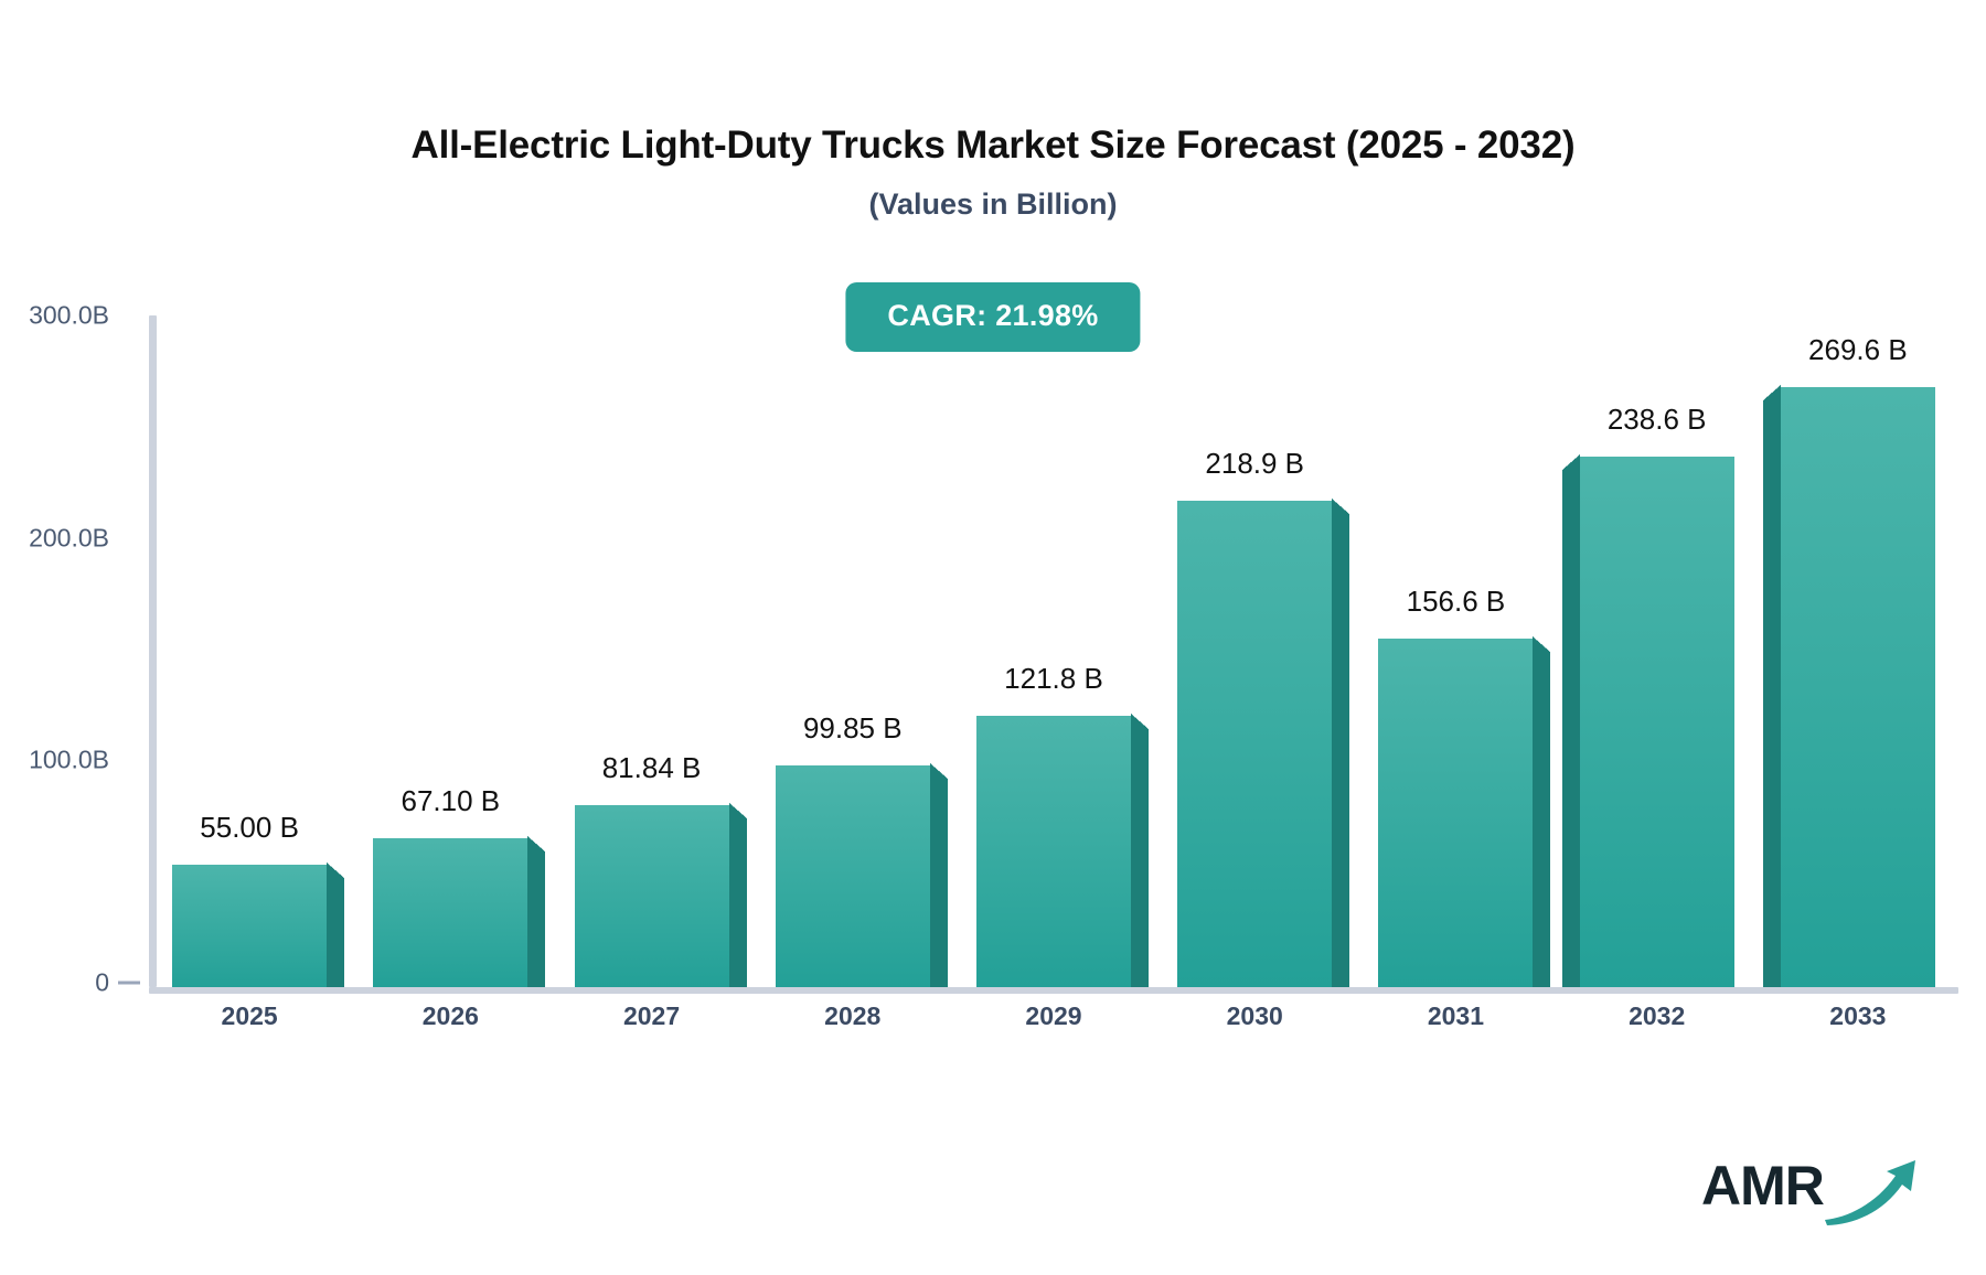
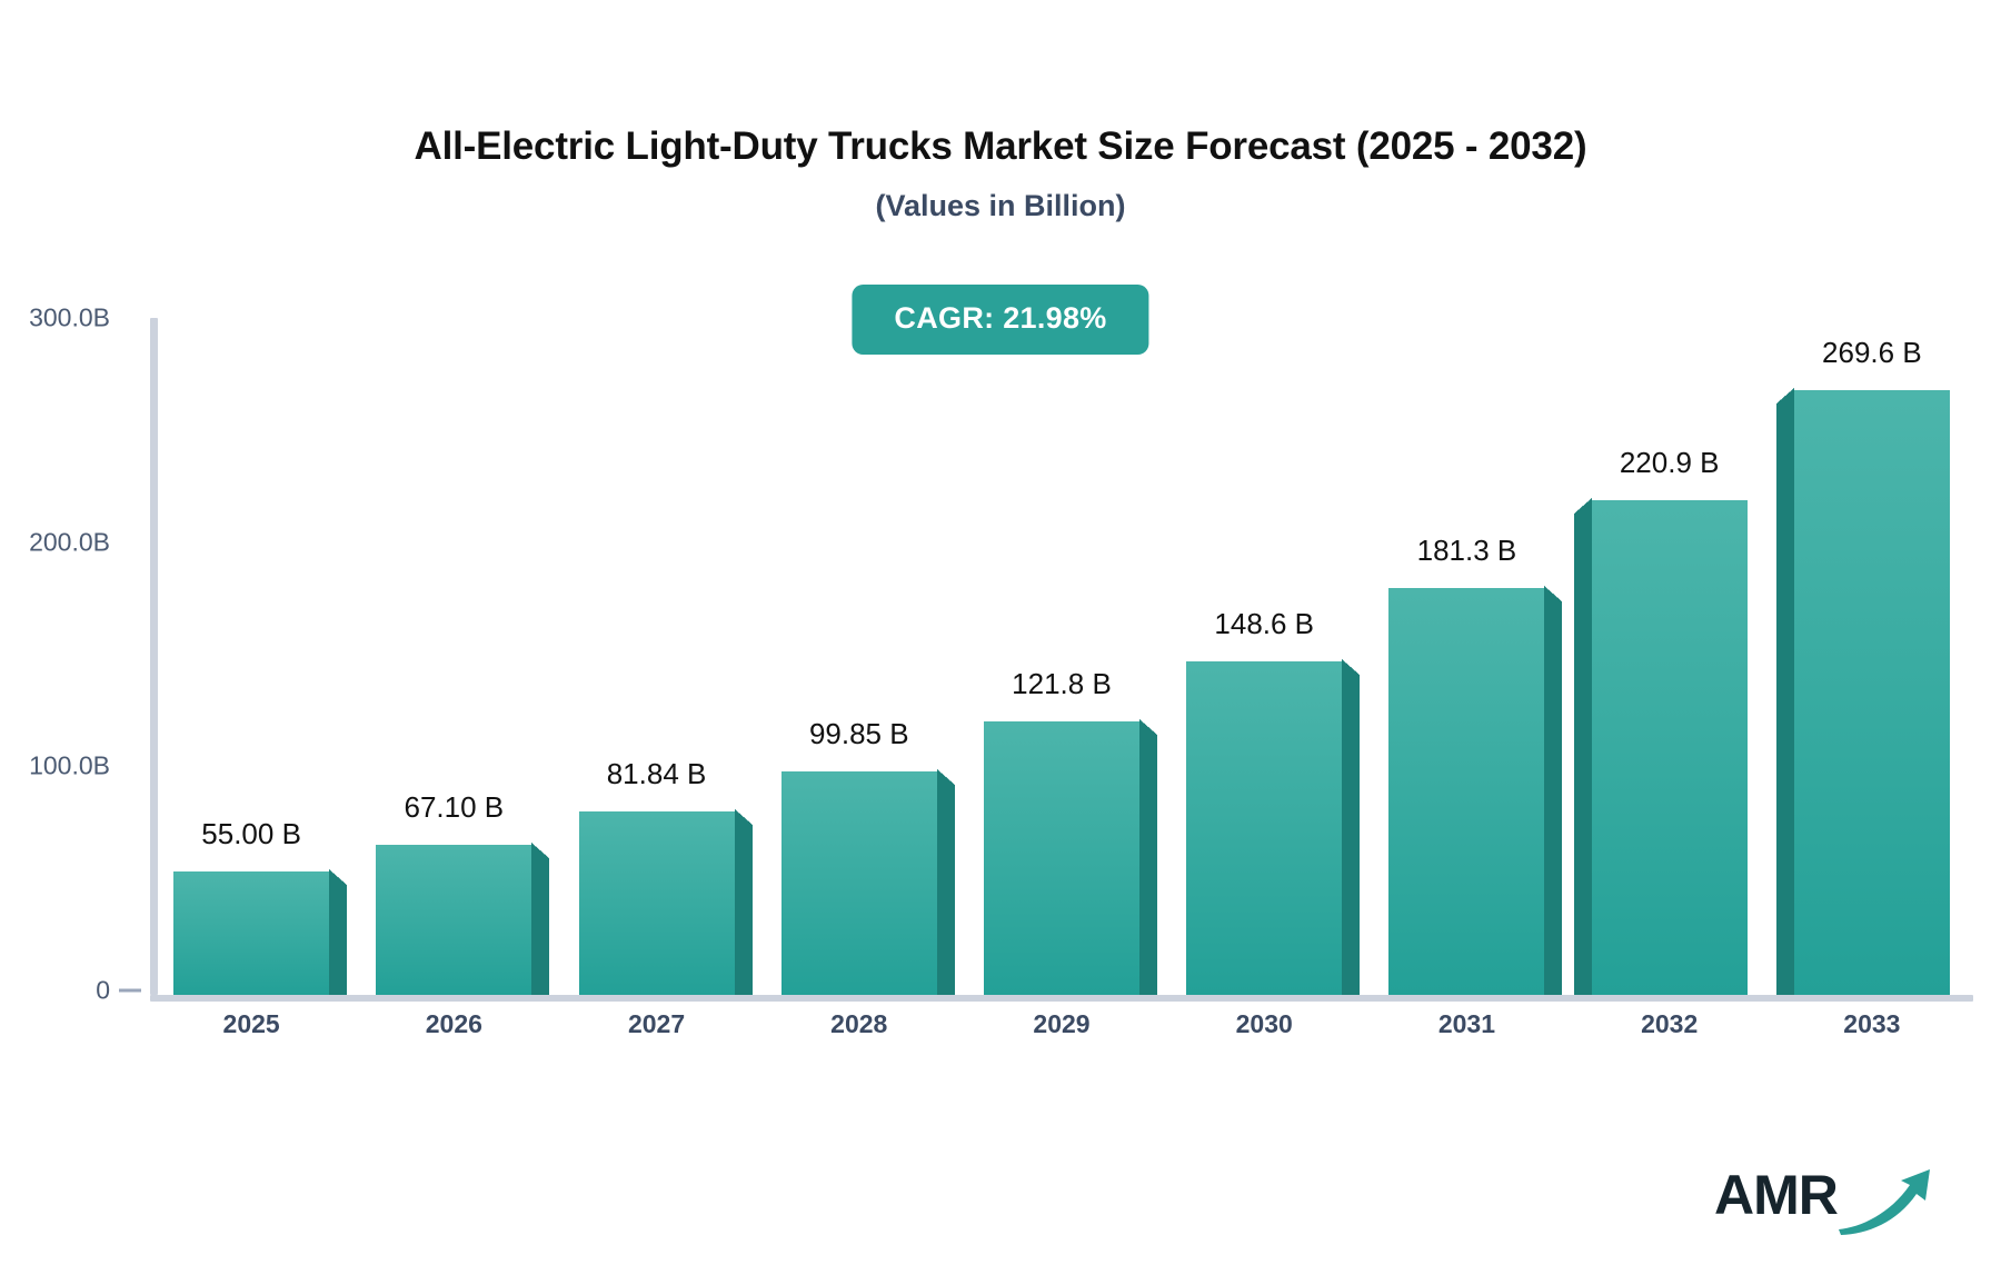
2030: 218.9 -> 148.6
2031: 156.6 -> 181.3
2032: 238.6 -> 220.9
